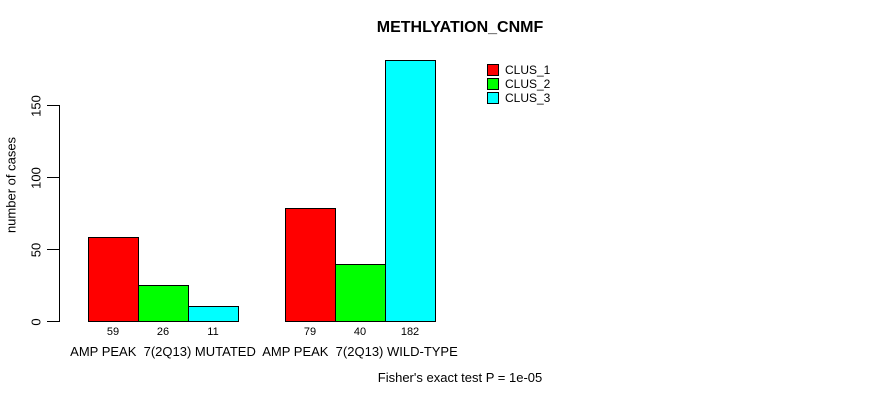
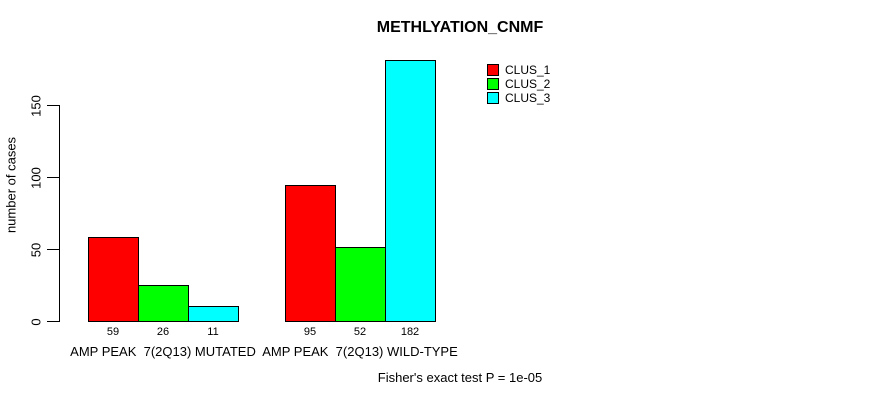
CLUS_1/AMP PEAK 7(2Q13) WILD-TYPE: 79 -> 95
CLUS_2/AMP PEAK 7(2Q13) WILD-TYPE: 40 -> 52
